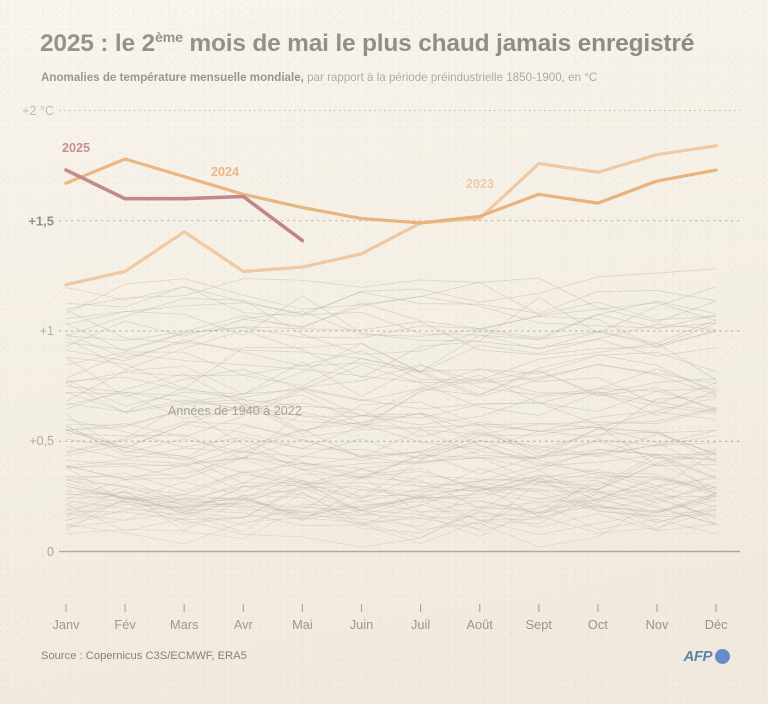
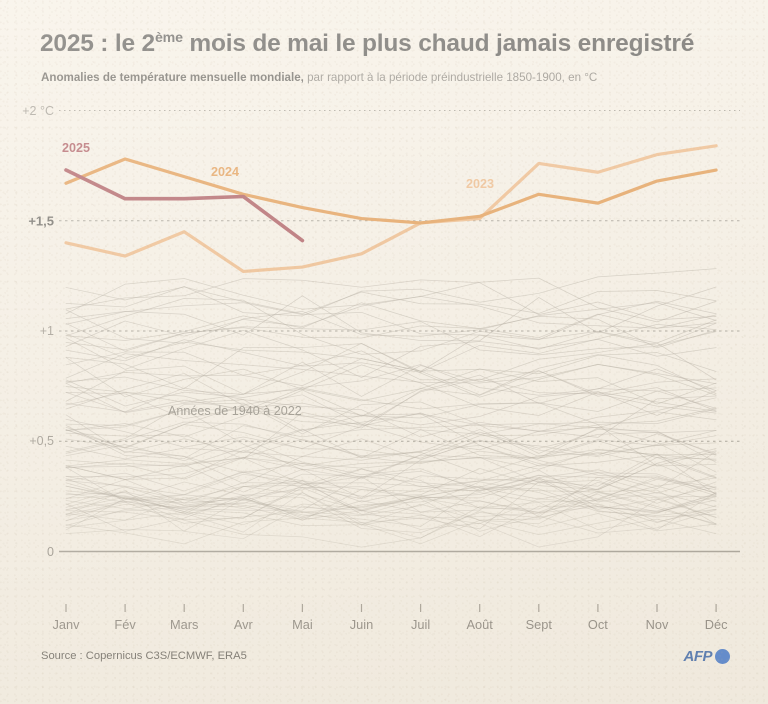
2023/Janv: 1,21 -> 1,40
2023/Fév: 1,27 -> 1,34
